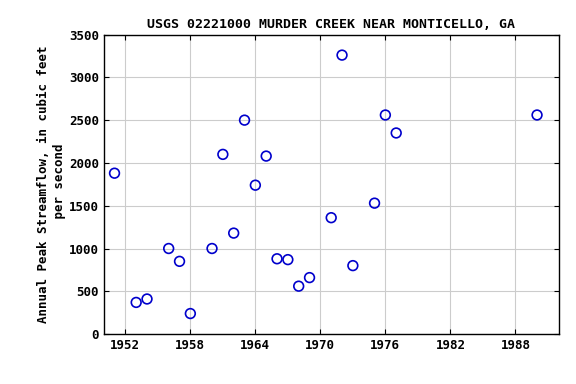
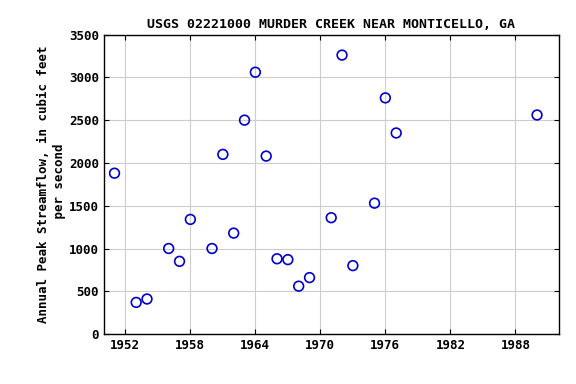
1958: 240 -> 1340
1964: 1740 -> 3060
1976: 2560 -> 2760
